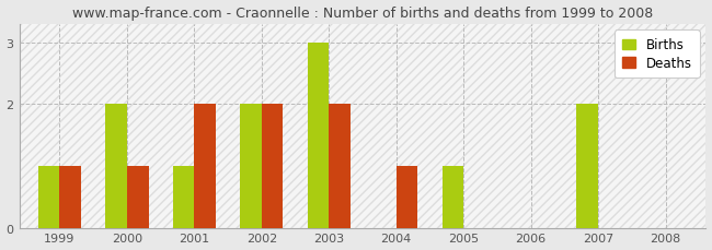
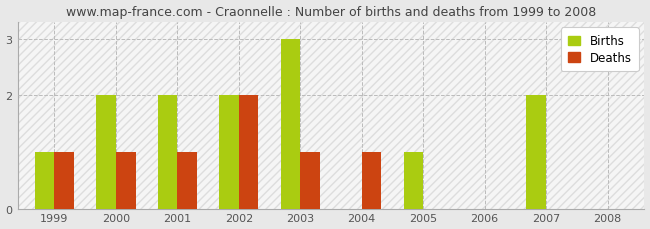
Births/2001: 1 -> 2
Deaths/2001: 2 -> 1
Deaths/2003: 2 -> 1
